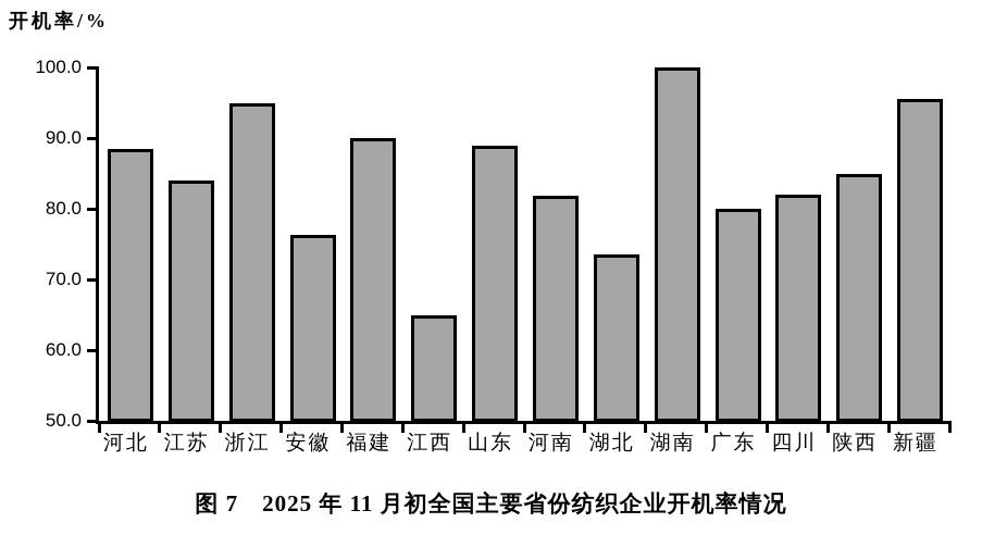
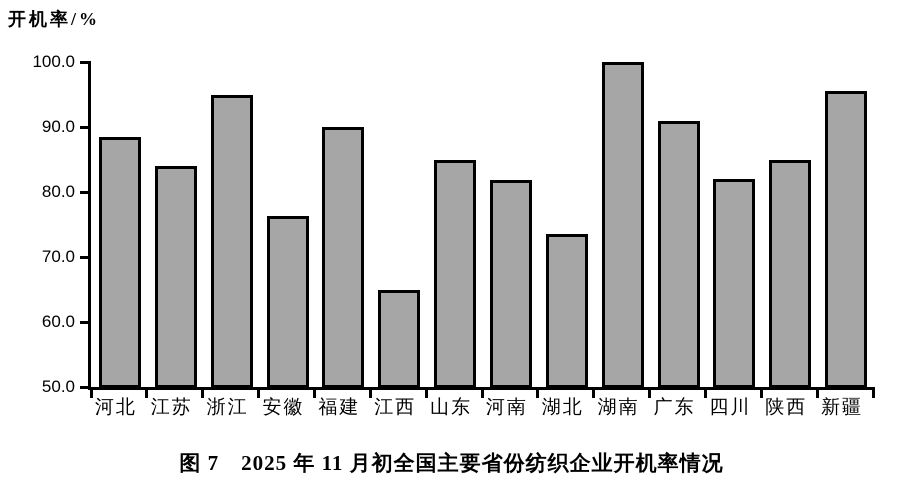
山东: 89 -> 85
广东: 80 -> 91
